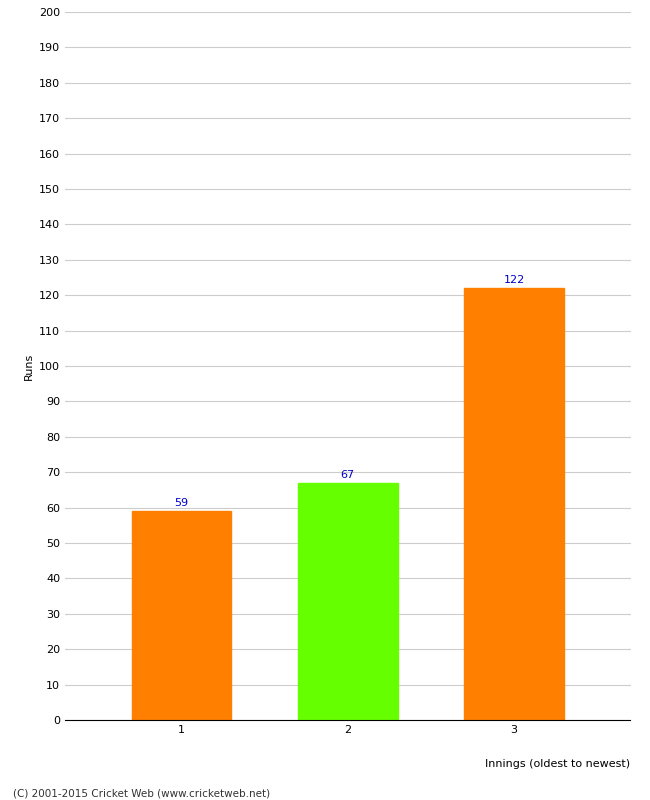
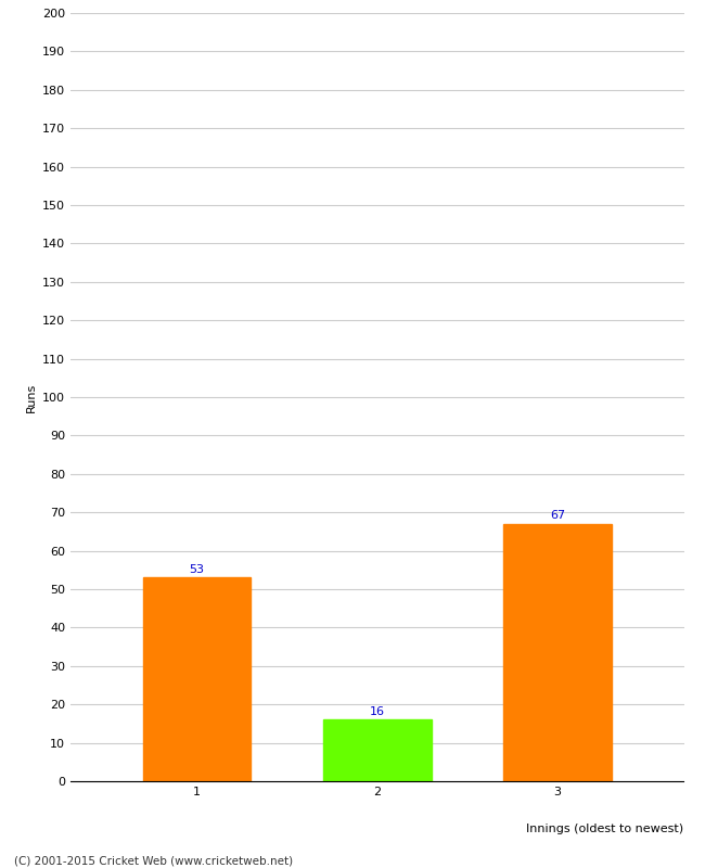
1: 59 -> 53
2: 67 -> 16
3: 122 -> 67
